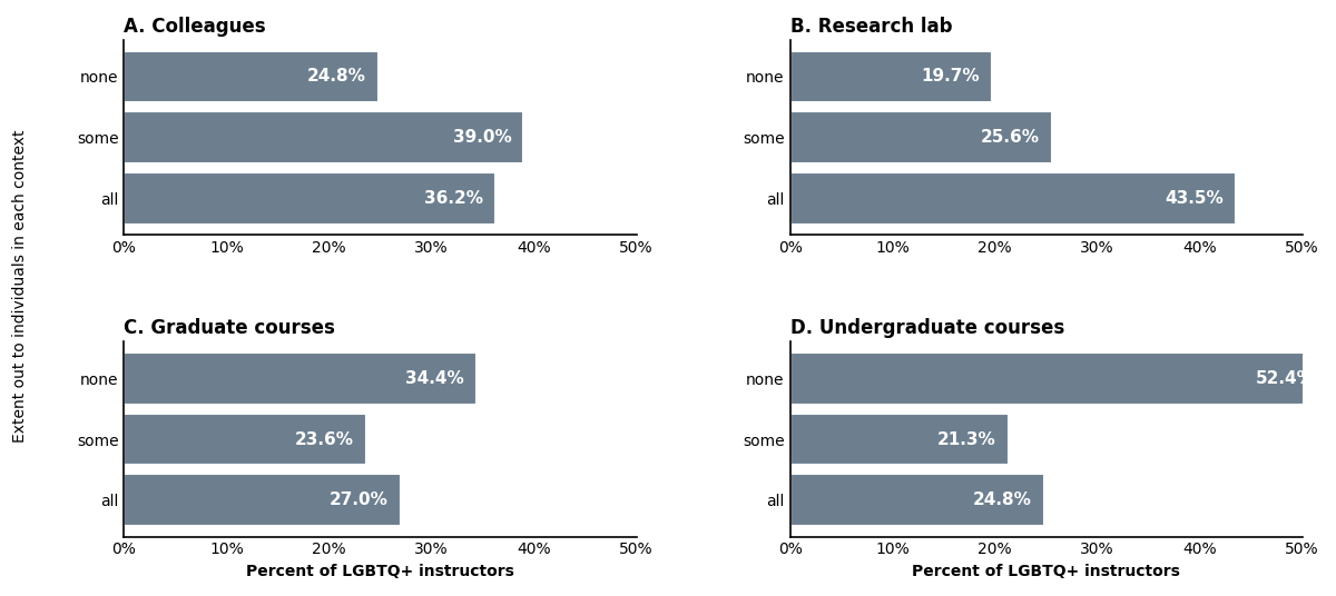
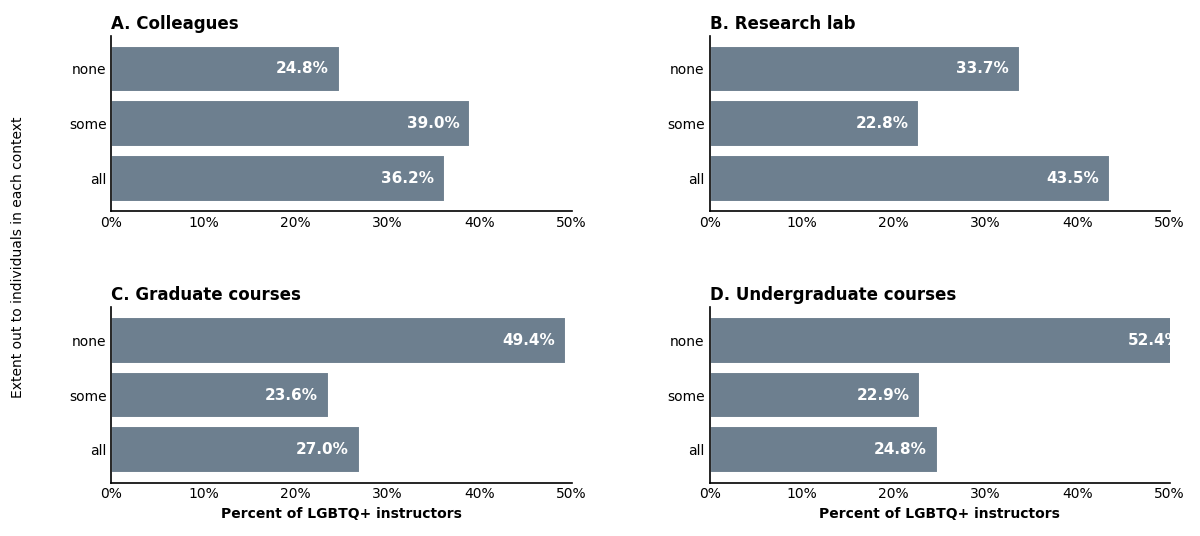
B. Research lab/none: 19.7% -> 33.7%
B. Research lab/some: 25.6% -> 22.8%
C. Graduate courses/none: 34.4% -> 49.4%
D. Undergraduate courses/some: 21.3% -> 22.9%
